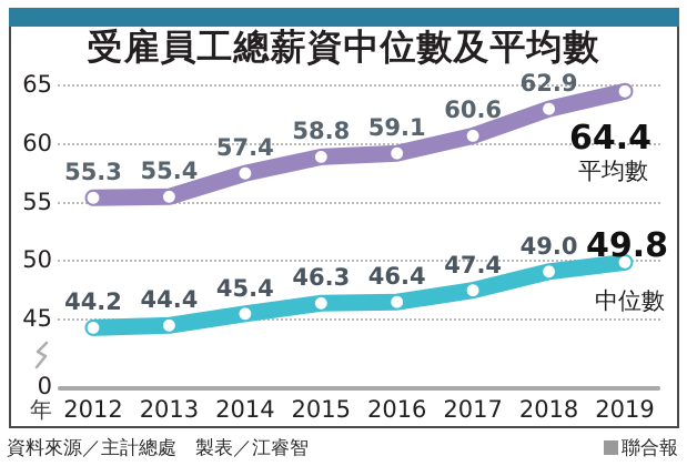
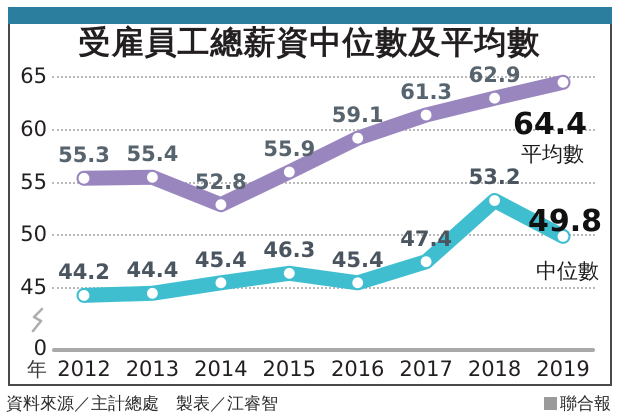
平均數/2014: 57.4 -> 52.8
平均數/2015: 58.8 -> 55.9
中位數/2016: 46.4 -> 45.4
平均數/2017: 60.6 -> 61.3
中位數/2018: 49.0 -> 53.2
